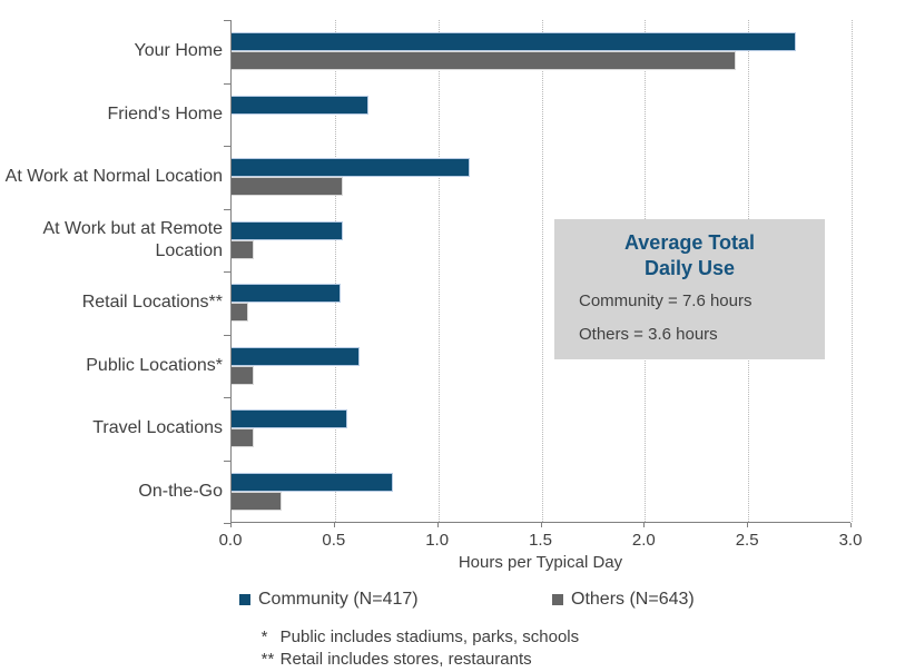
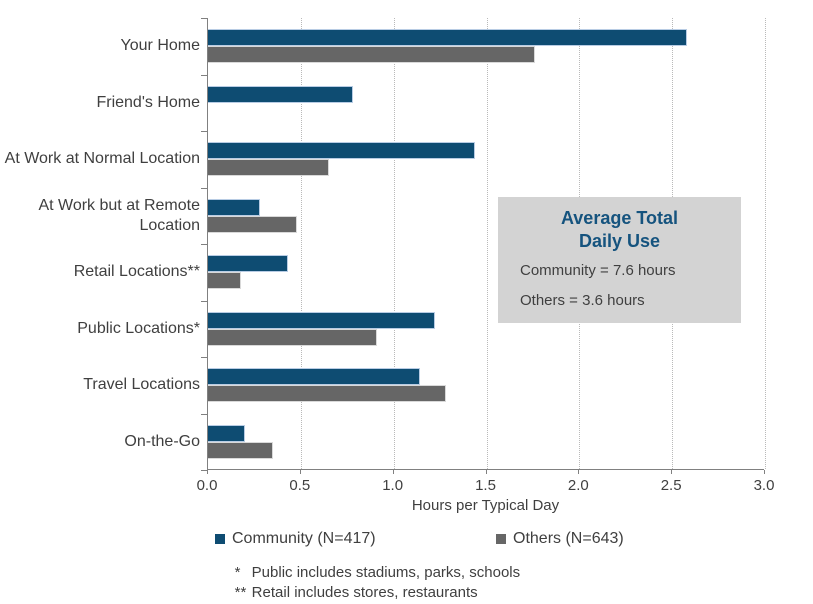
Community (N=417)/Your Home: 2.73 -> 2.58
Others (N=643)/Your Home: 2.44 -> 1.76
Community (N=417)/Friend's Home: 0.66 -> 0.78
Community (N=417)/At Work at Normal Location: 1.15 -> 1.44
Others (N=643)/At Work at Normal Location: 0.54 -> 0.65
Community (N=417)/At Work but at Remote Location: 0.54 -> 0.28
Others (N=643)/At Work but at Remote Location: 0.11 -> 0.48
Community (N=417)/Retail Locations**: 0.53 -> 0.43
Others (N=643)/Retail Locations**: 0.08 -> 0.18
Community (N=417)/Public Locations*: 0.62 -> 1.22
Others (N=643)/Public Locations*: 0.11 -> 0.91
Community (N=417)/Travel Locations: 0.56 -> 1.14
Others (N=643)/Travel Locations: 0.11 -> 1.28
Community (N=417)/On-the-Go: 0.78 -> 0.20
Others (N=643)/On-the-Go: 0.24 -> 0.35
